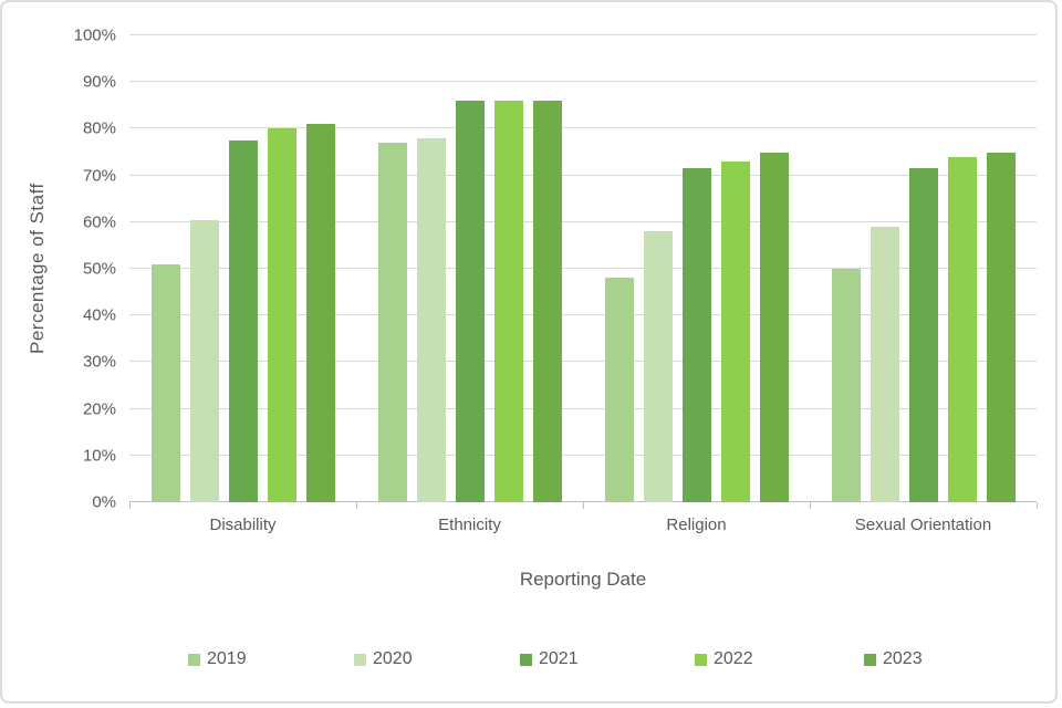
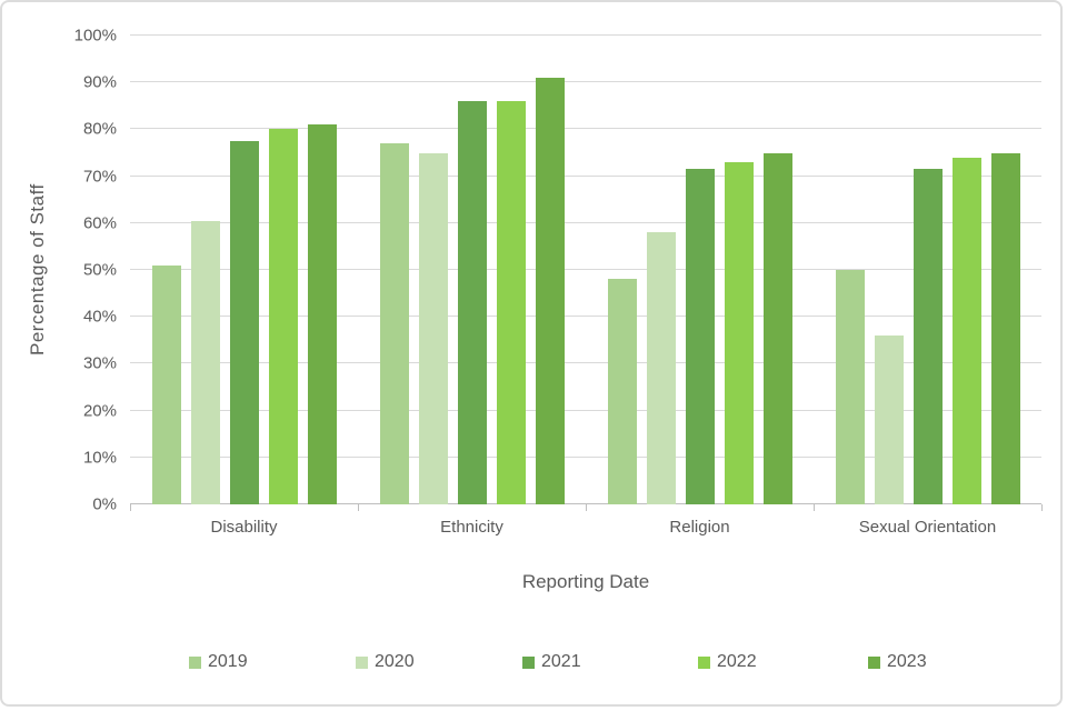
2020/Ethnicity: 78% -> 75%
2023/Ethnicity: 86% -> 91%
2020/Sexual Orientation: 59% -> 36%
